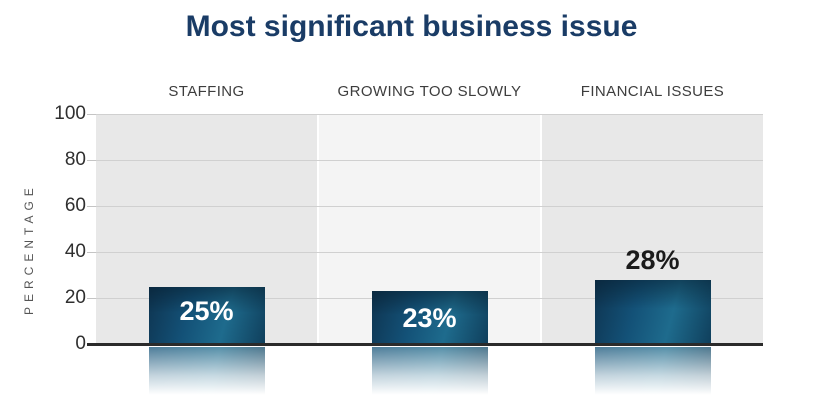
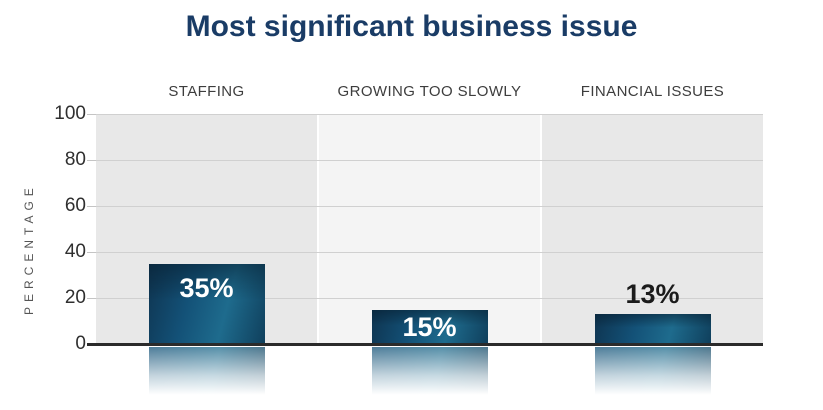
STAFFING: 25% -> 35%
GROWING TOO SLOWLY: 23% -> 15%
FINANCIAL ISSUES: 28% -> 13%
